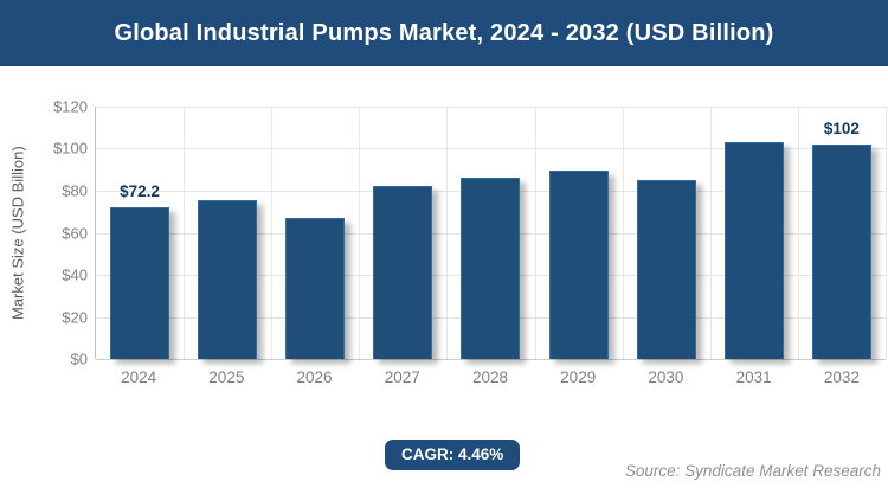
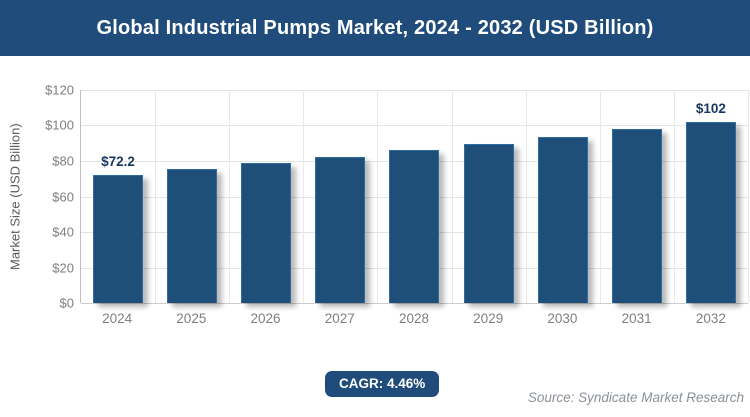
2026: $67 -> $79
2030: $85 -> $94
2031: $103 -> $98
